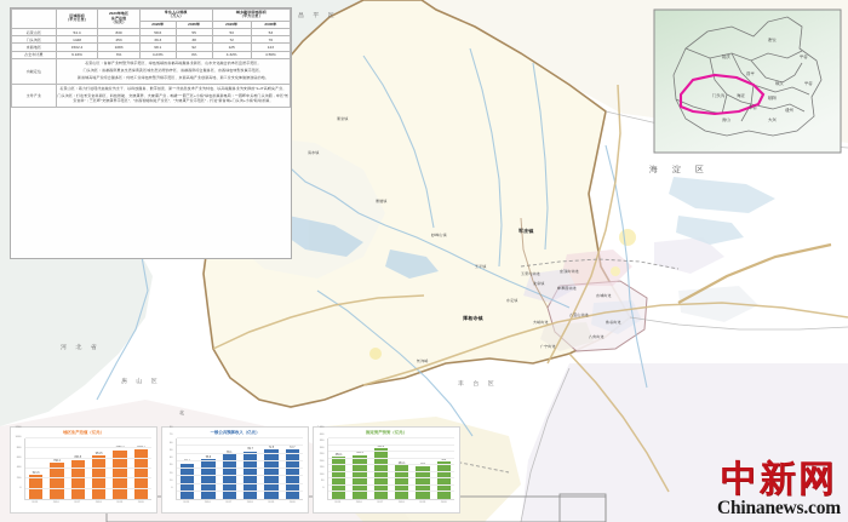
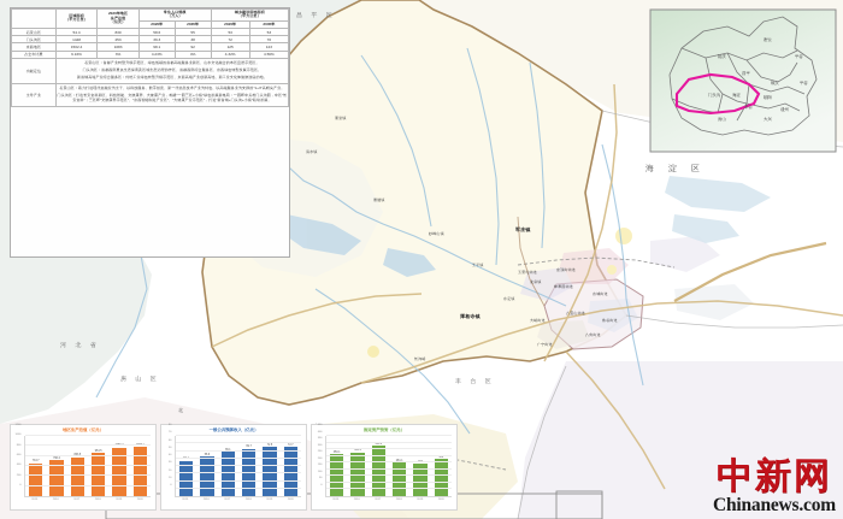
地区生产总值（亿元）/2015: 521.6 -> 733.7
